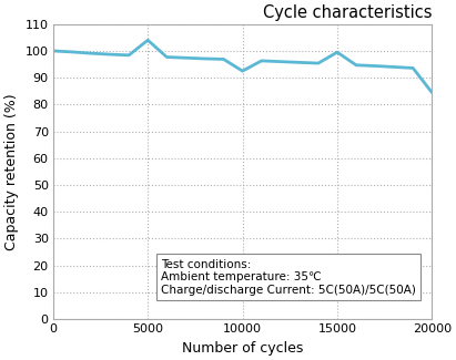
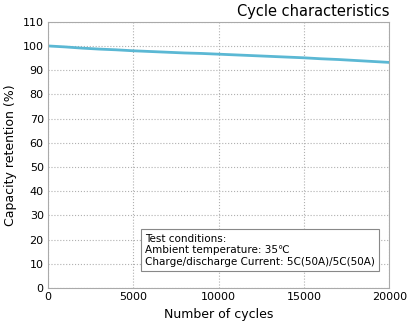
5000: 104.0 -> 98.0
10000: 92.5 -> 96.6
15000: 99.5 -> 95.1
20000: 84.5 -> 93.2
